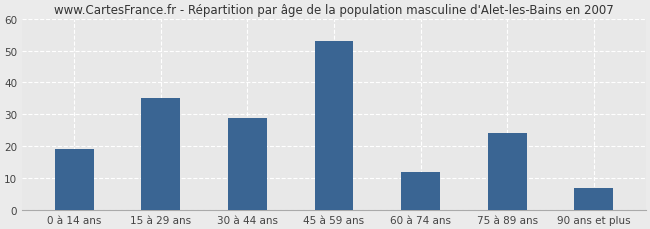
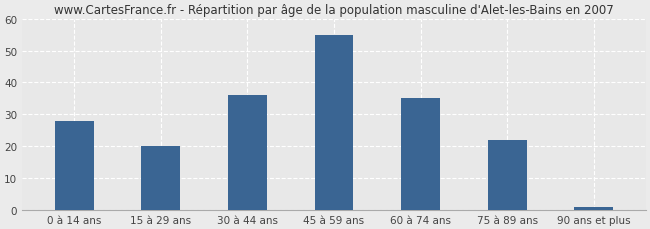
0 à 14 ans: 19 -> 28
15 à 29 ans: 35 -> 20
30 à 44 ans: 29 -> 36
45 à 59 ans: 53 -> 55
60 à 74 ans: 12 -> 35
75 à 89 ans: 24 -> 22
90 ans et plus: 7 -> 1
